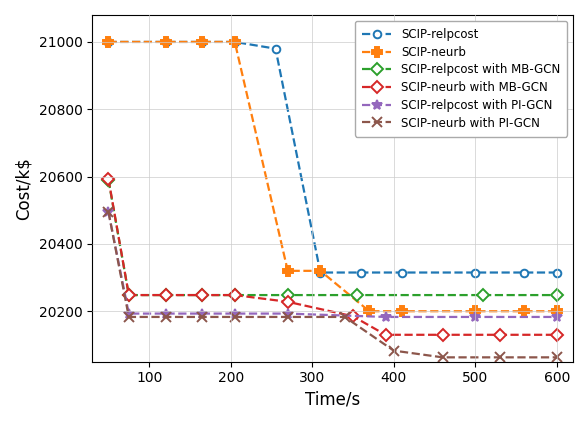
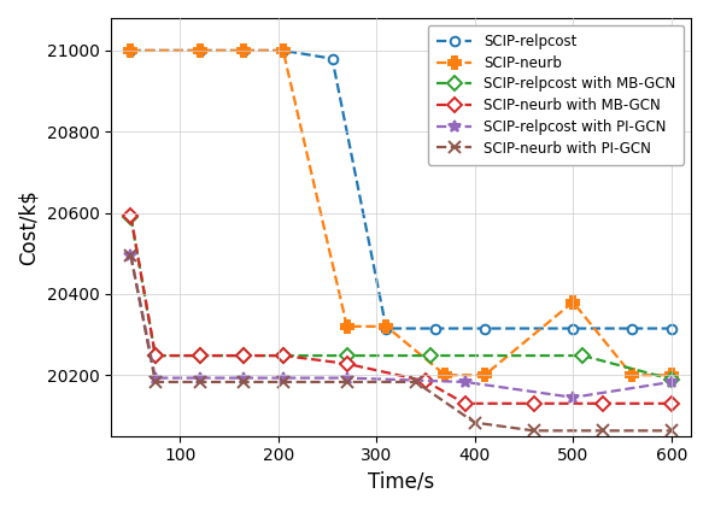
SCIP-neurb/500: 20200 -> 20380
SCIP-relpcost with PI-GCN/500: 20183 -> 20145
SCIP-relpcost with MB-GCN/600: 20248 -> 20190
